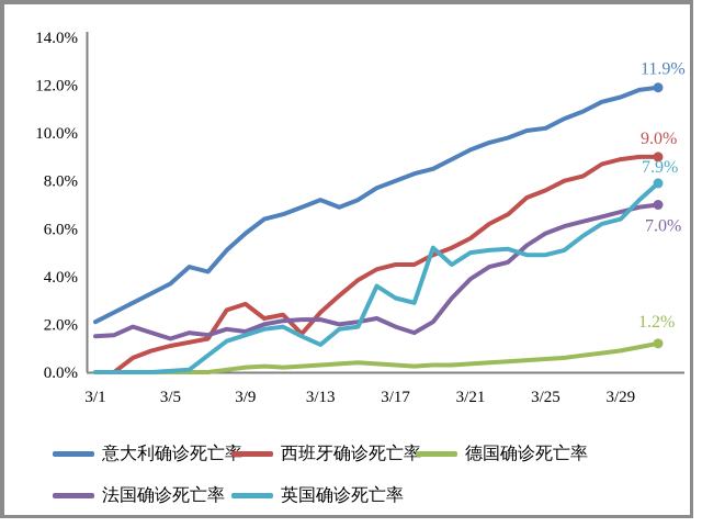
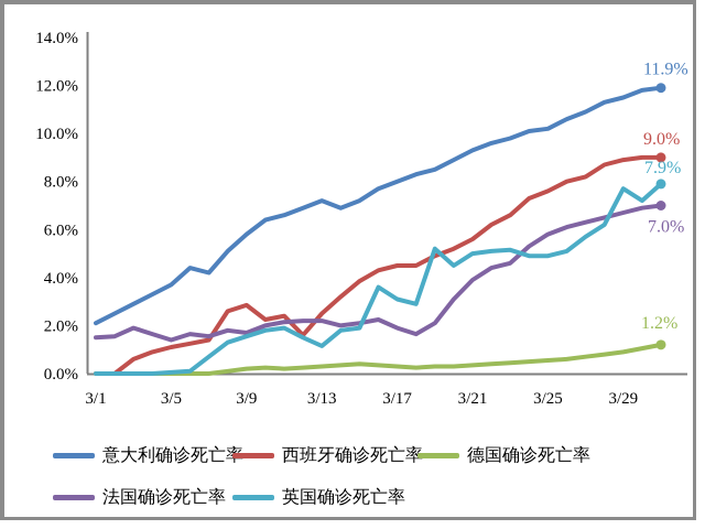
英国确诊死亡率/3/29: 6.4% -> 7.7%
